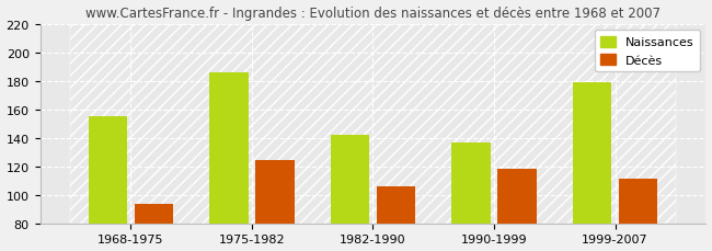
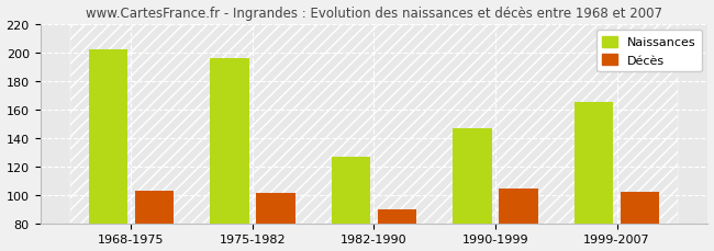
Naissances/1968-1975: 155 -> 202
Décès/1968-1975: 94 -> 103
Naissances/1975-1982: 186 -> 196
Décès/1975-1982: 124 -> 101
Naissances/1982-1990: 142 -> 127
Décès/1982-1990: 106 -> 90
Naissances/1990-1999: 137 -> 147
Décès/1990-1999: 118 -> 104
Naissances/1999-2007: 179 -> 165
Décès/1999-2007: 111 -> 102
